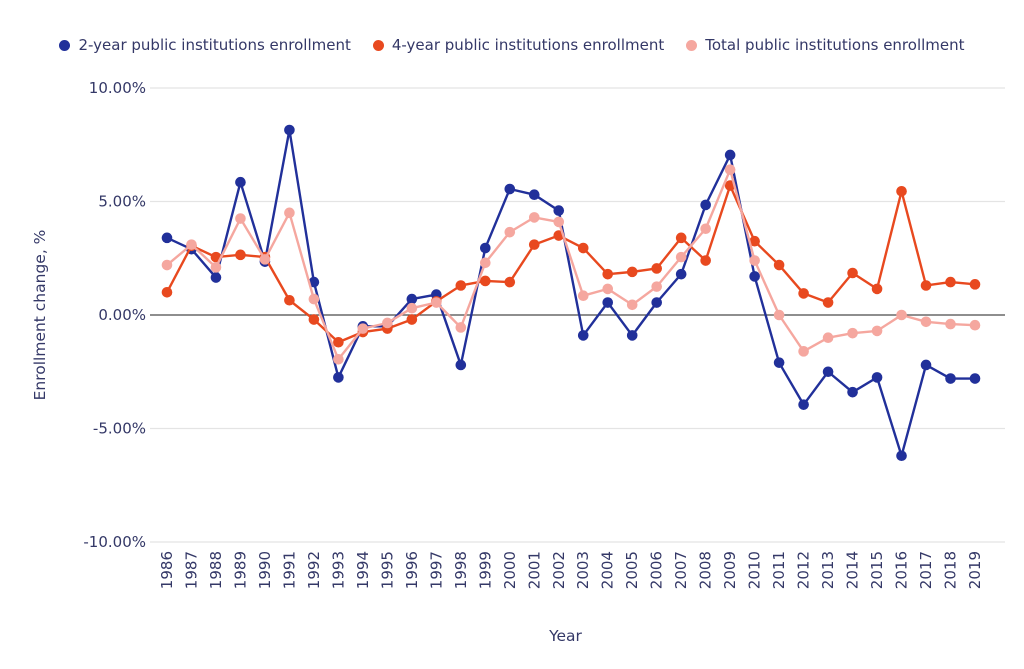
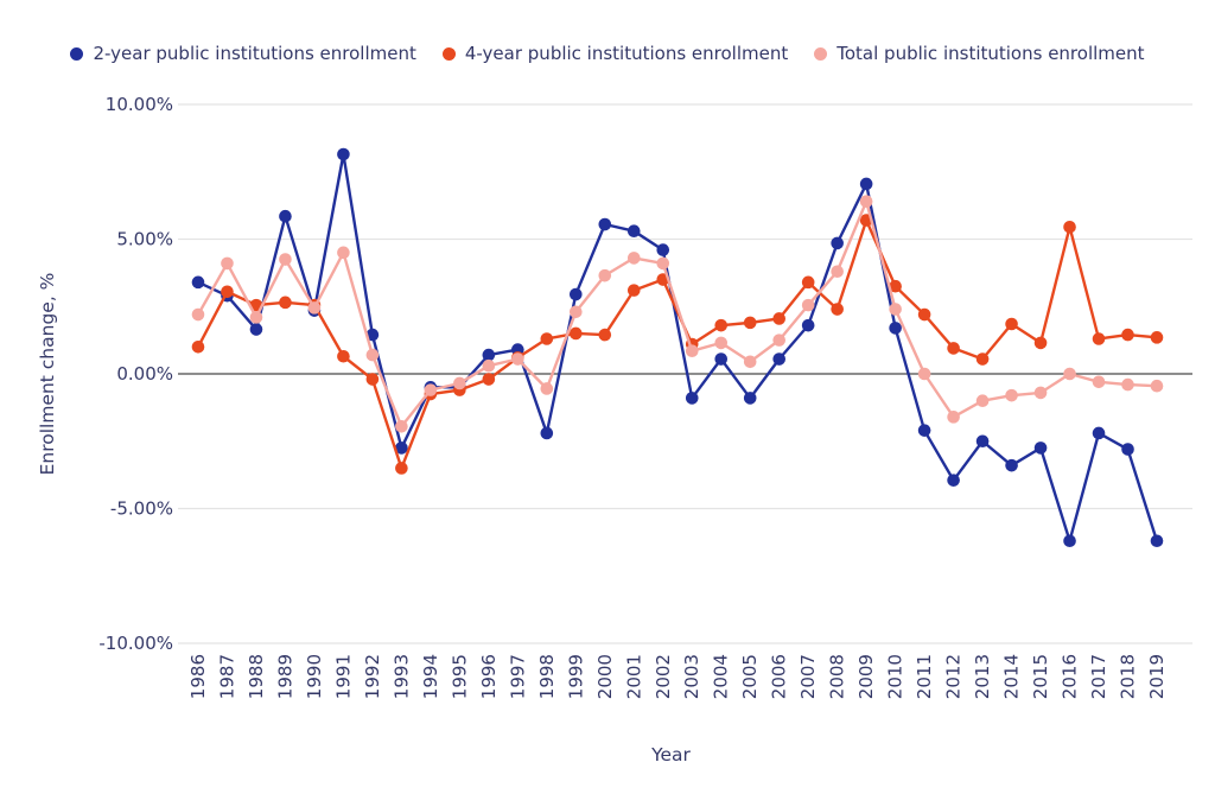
Total public institutions enrollment/1987: 3.1% -> 4.1%
4-year public institutions enrollment/1993: -1.2% -> -3.5%
4-year public institutions enrollment/2003: 3.0% -> 1.1%
2-year public institutions enrollment/2019: -2.8% -> -6.2%
